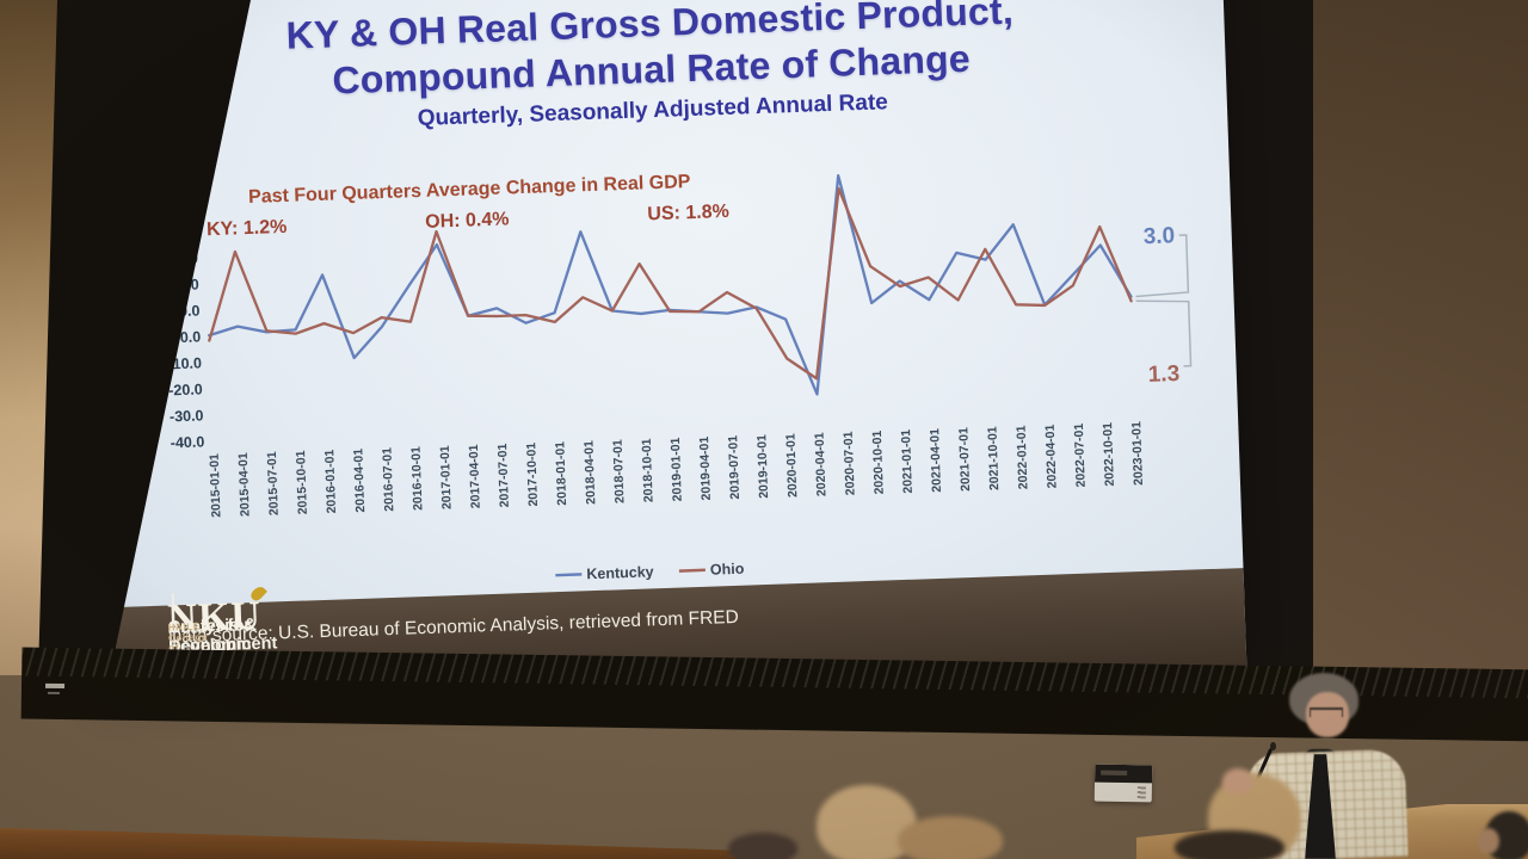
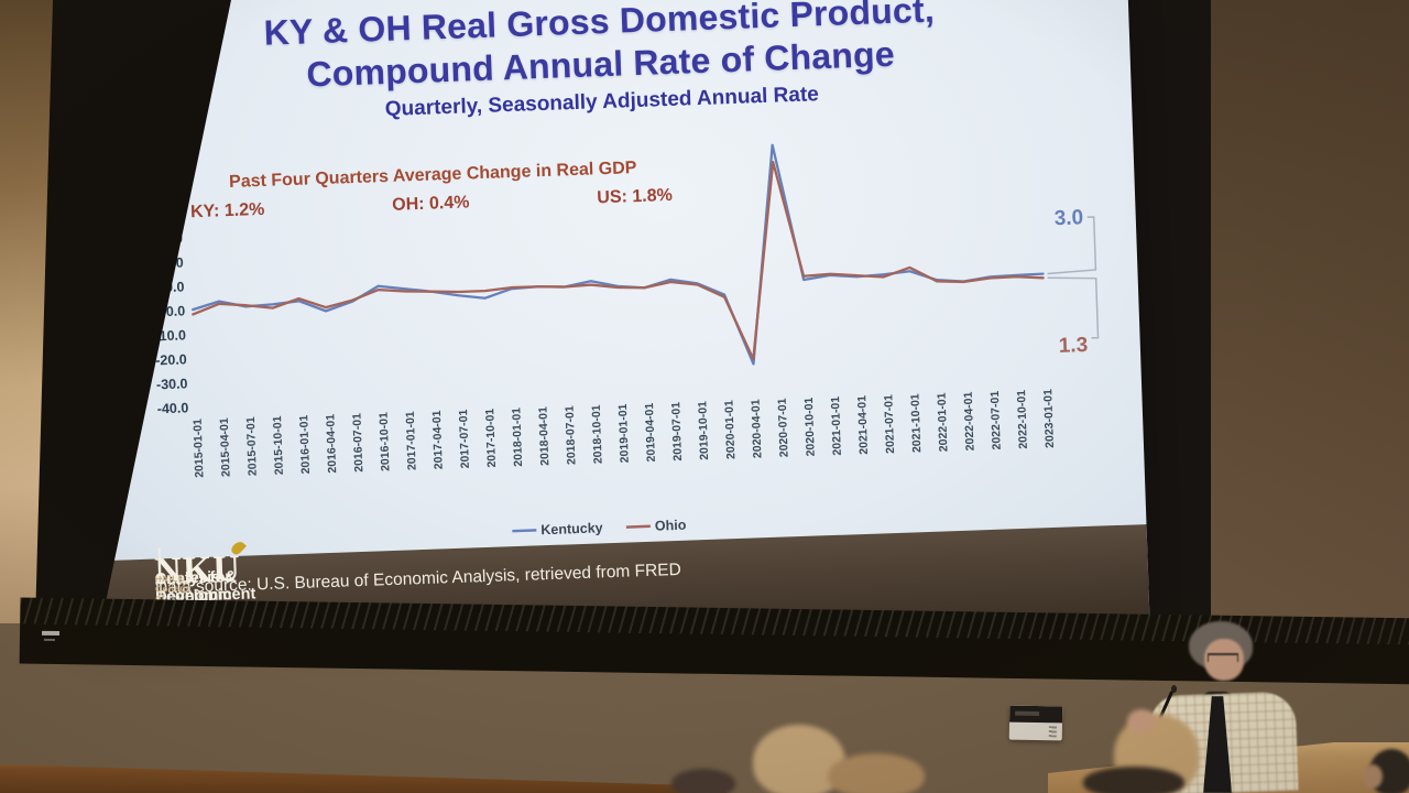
Ohio/2015-04-01: 32 -> 2
Kentucky/2016-01-01: 22 -> 2
Kentucky/2016-04-01: -10 -> -2
Ohio/2016-07-01: 5 -> 2
Kentucky/2016-10-01: 17 -> 8
Ohio/2016-10-01: 3 -> 6
Kentucky/2017-01-01: 32 -> 6
Ohio/2017-01-01: 37 -> 5
Kentucky/2017-07-01: 7 -> 2
Ohio/2018-01-01: 1 -> 5
Kentucky/2018-04-01: 35 -> 5
Ohio/2018-04-01: 10 -> 5
Kentucky/2018-10-01: 3 -> 6
Ohio/2018-10-01: 22 -> 5
Kentucky/2019-07-01: 2 -> 6
Ohio/2019-07-01: 10 -> 5
Ohio/2020-01-01: -16 -> -2
Ohio/2020-04-01: -24 -> -28
Kentucky/2020-07-01: 53 -> 60
Ohio/2020-07-01: 48 -> 53
Ohio/2020-10-01: 18 -> 6
Kentucky/2021-01-01: 12 -> 6
Ohio/2021-01-01: 10 -> 6
Ohio/2021-04-01: 13 -> 5
Kentucky/2021-07-01: 22 -> 5
Kentucky/2021-10-01: 19 -> 6
Ohio/2021-10-01: 23 -> 8
Kentucky/2022-01-01: 32 -> 2
Kentucky/2022-07-01: 12 -> 2
Ohio/2022-07-01: 8 -> 2
Kentucky/2022-10-01: 23 -> 3
Ohio/2022-10-01: 30 -> 2
